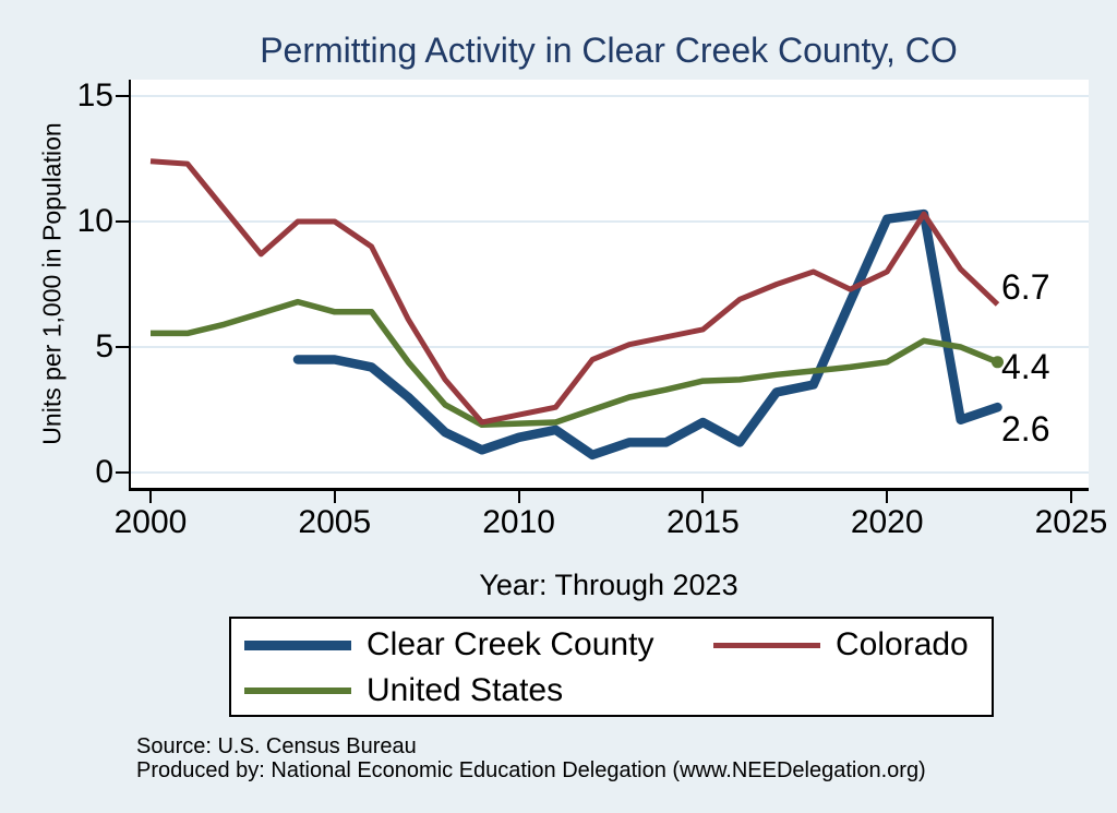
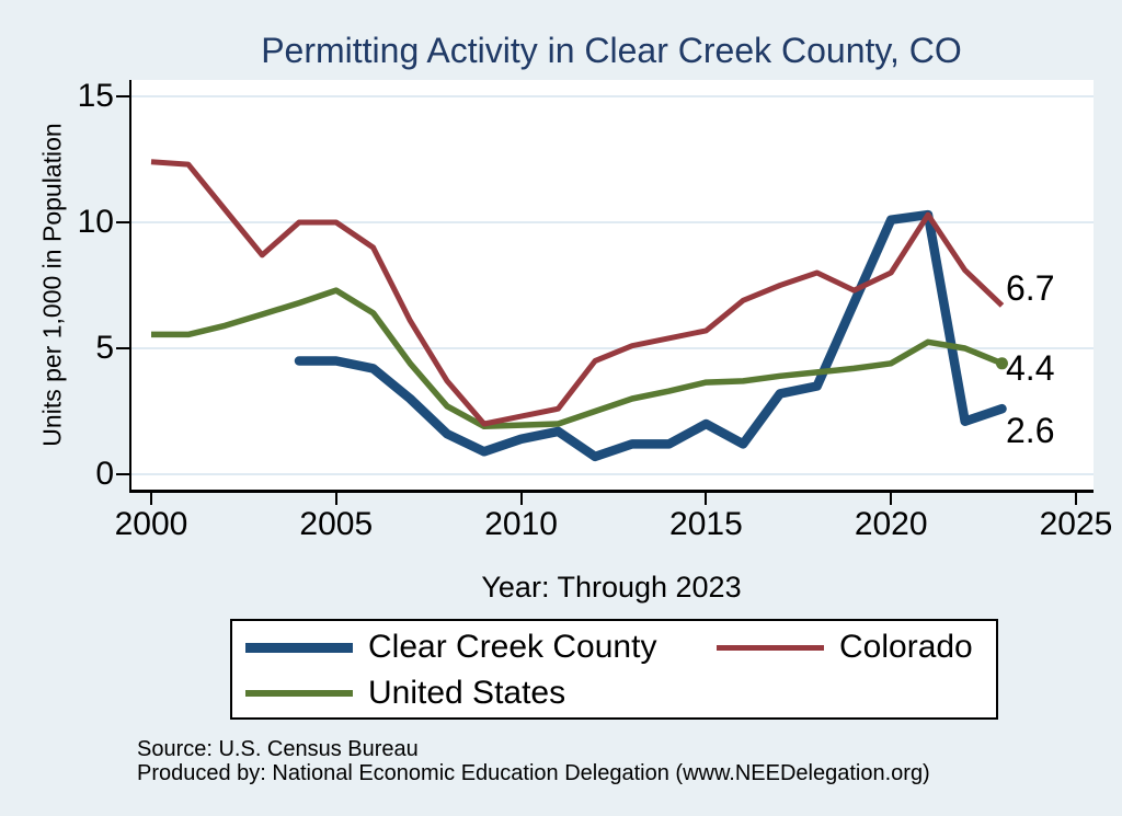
United States/2005: 6.4 -> 7.3
